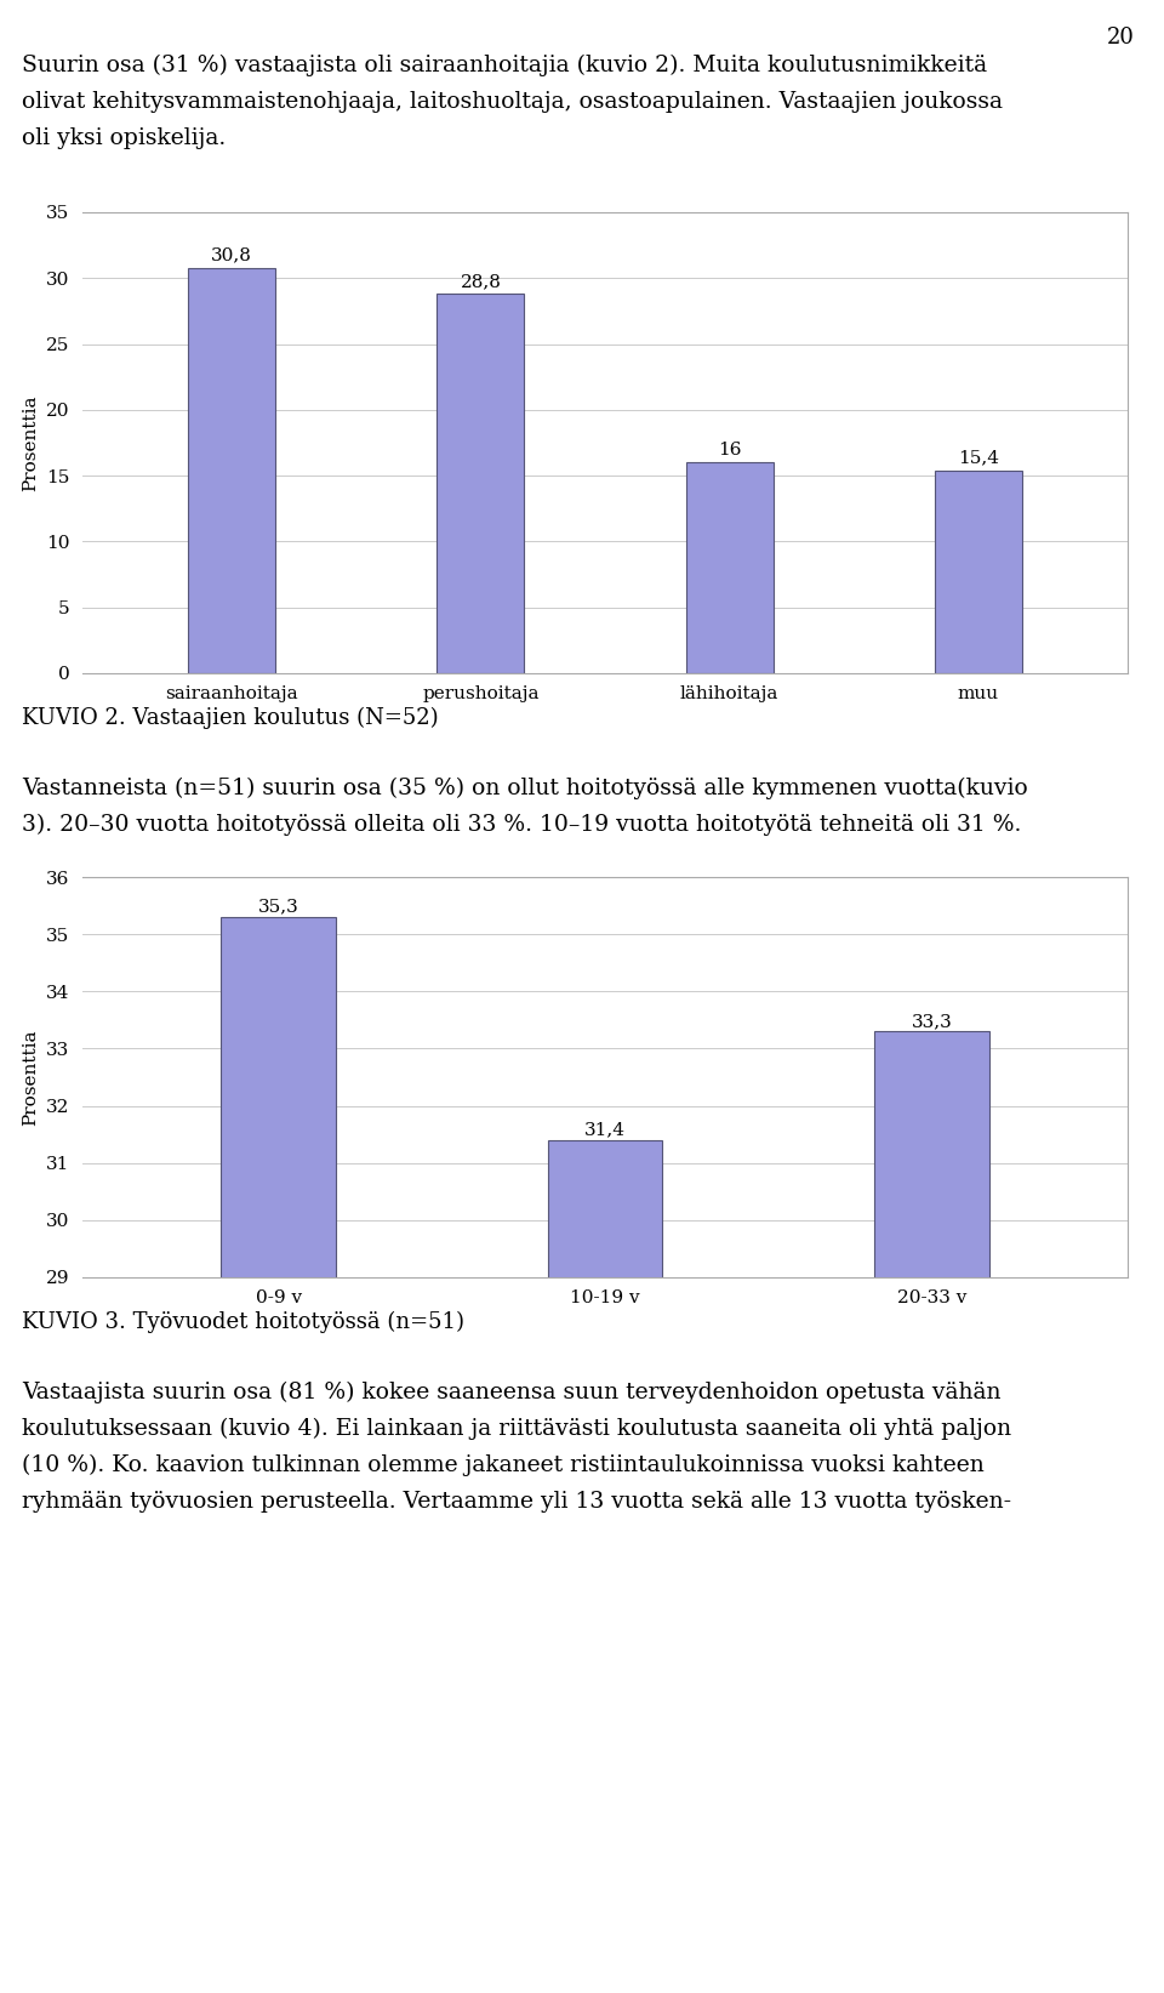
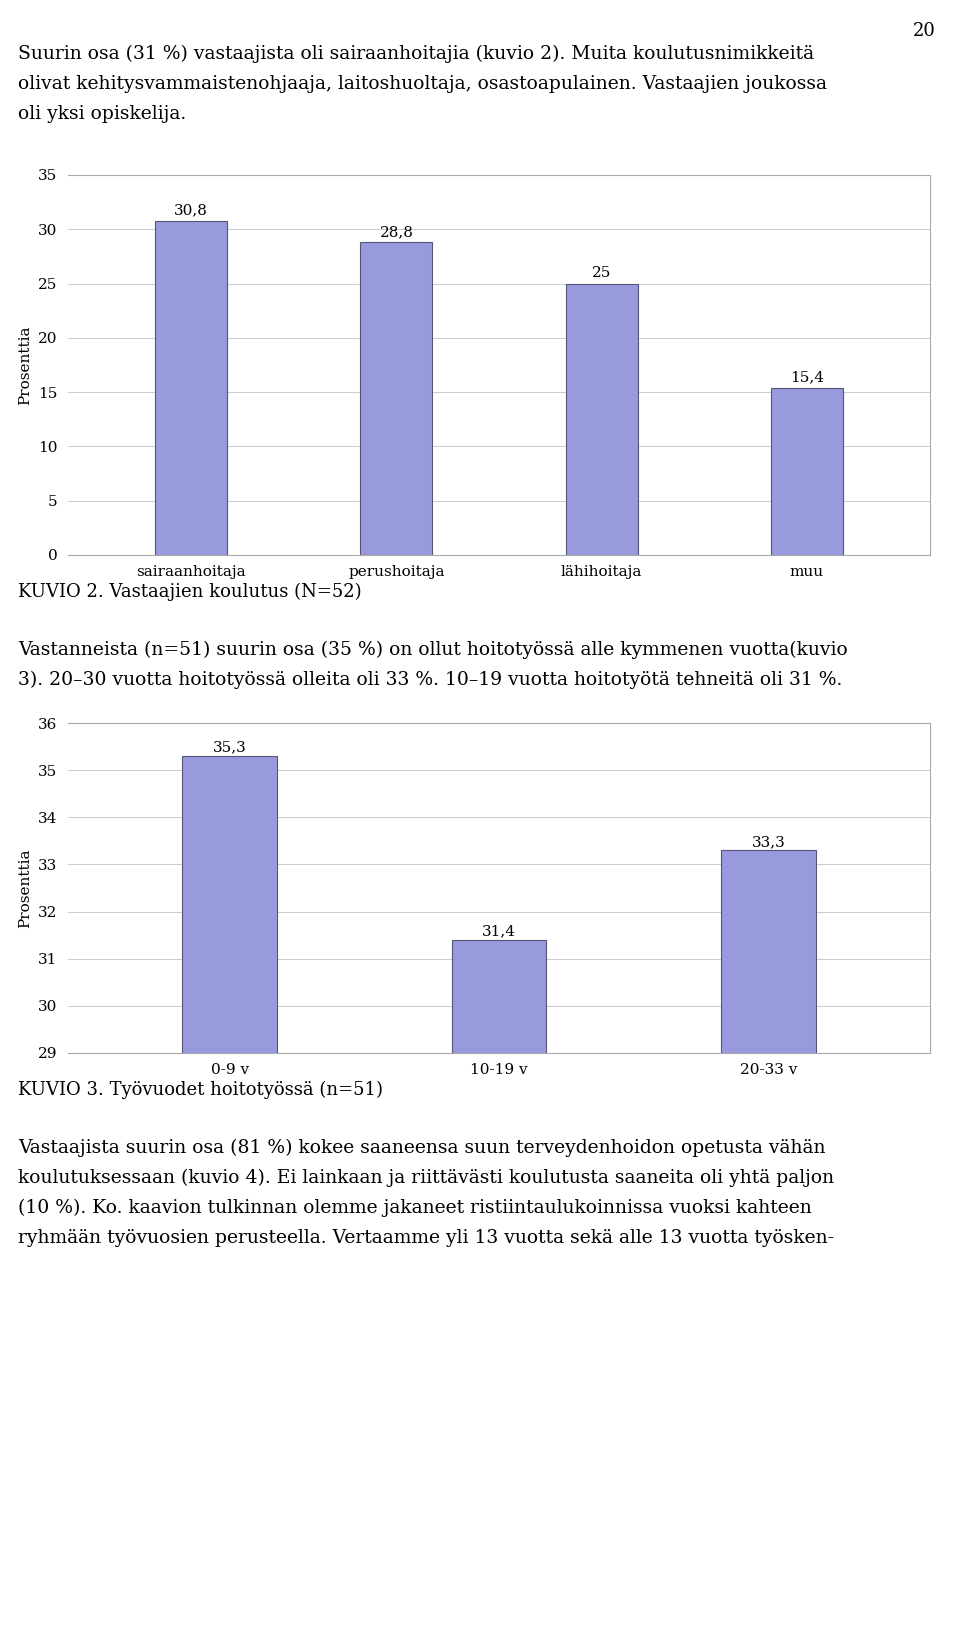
lähihoitaja: 16 -> 25
